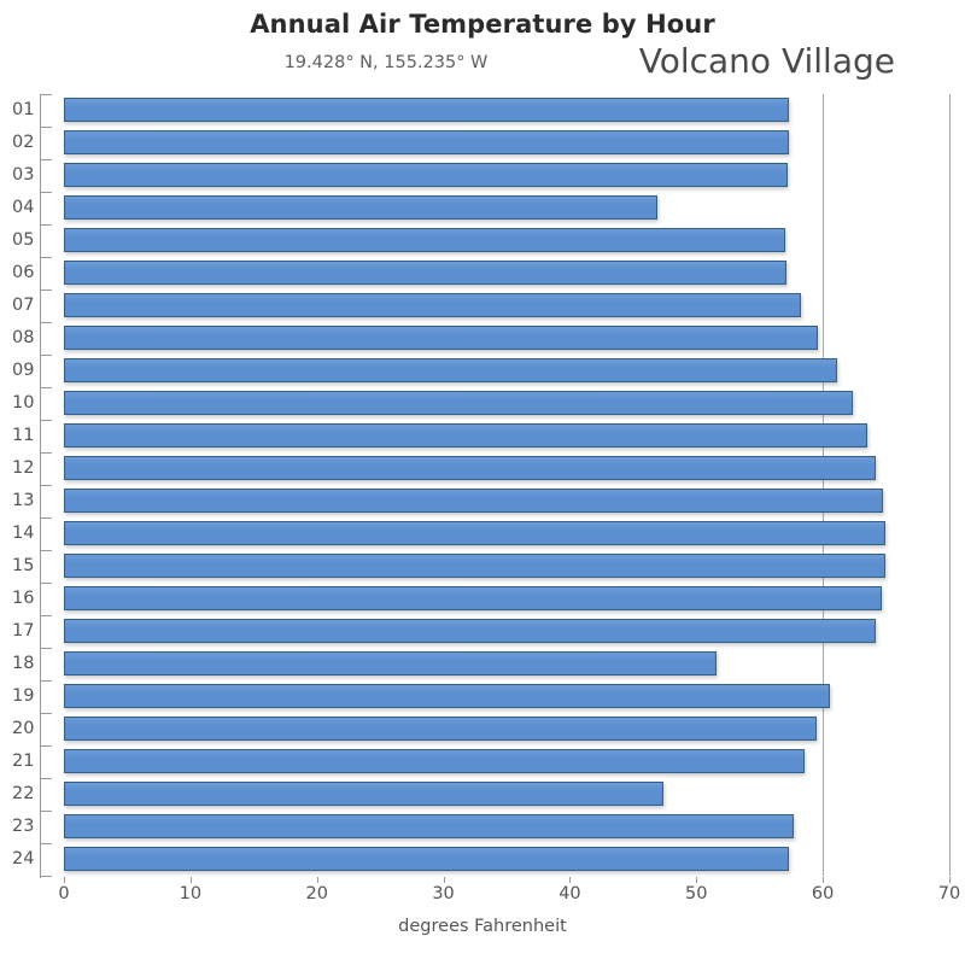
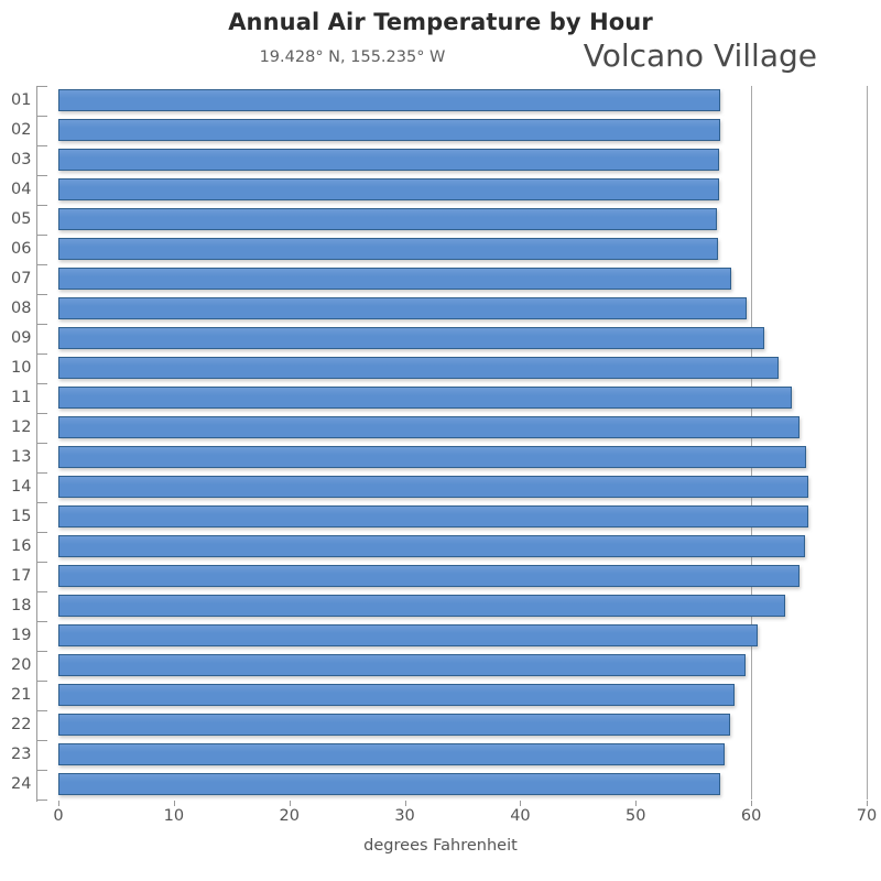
04: 46.9 -> 57.2
18: 51.6 -> 62.9
22: 47.4 -> 58.2
